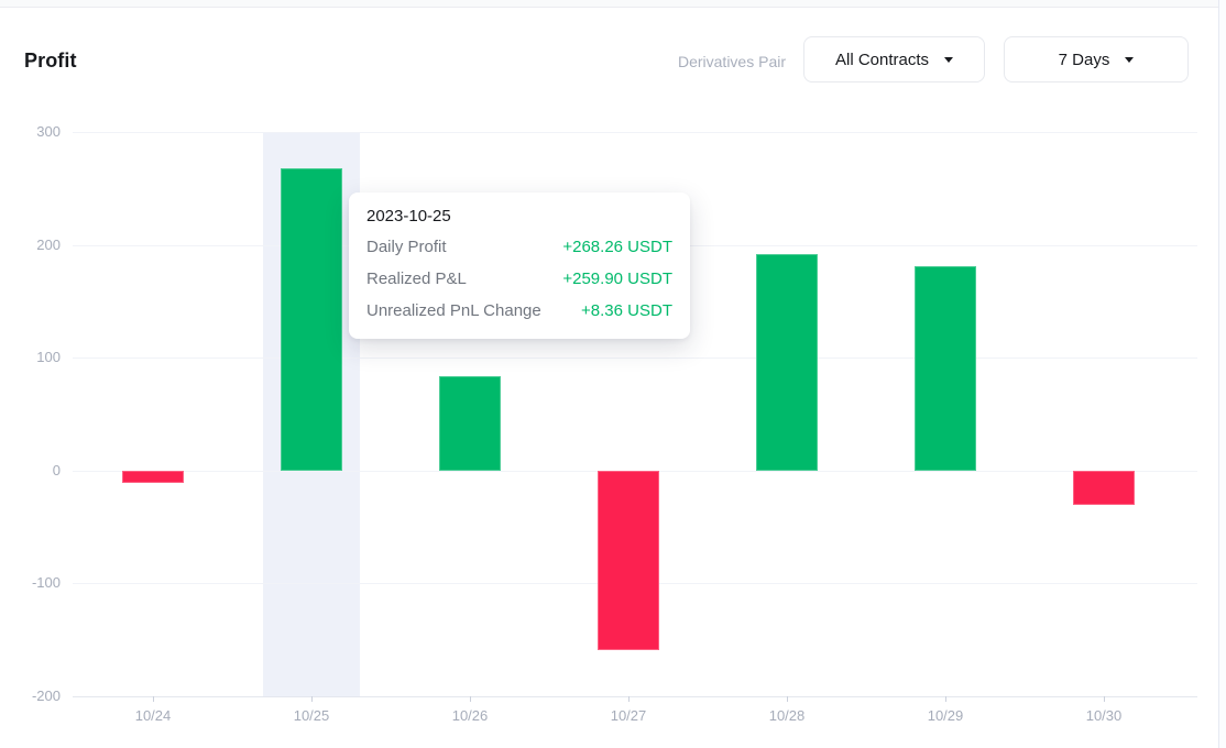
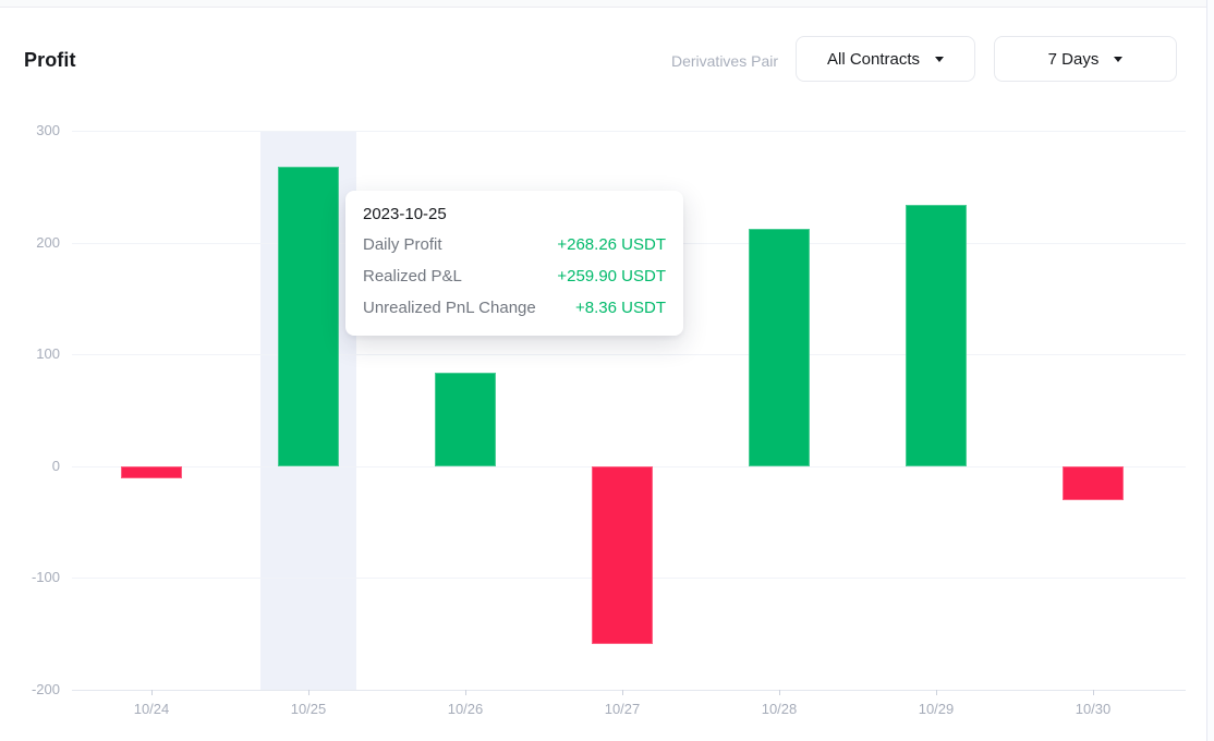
10/28: 192 -> 212
10/29: 181 -> 234
